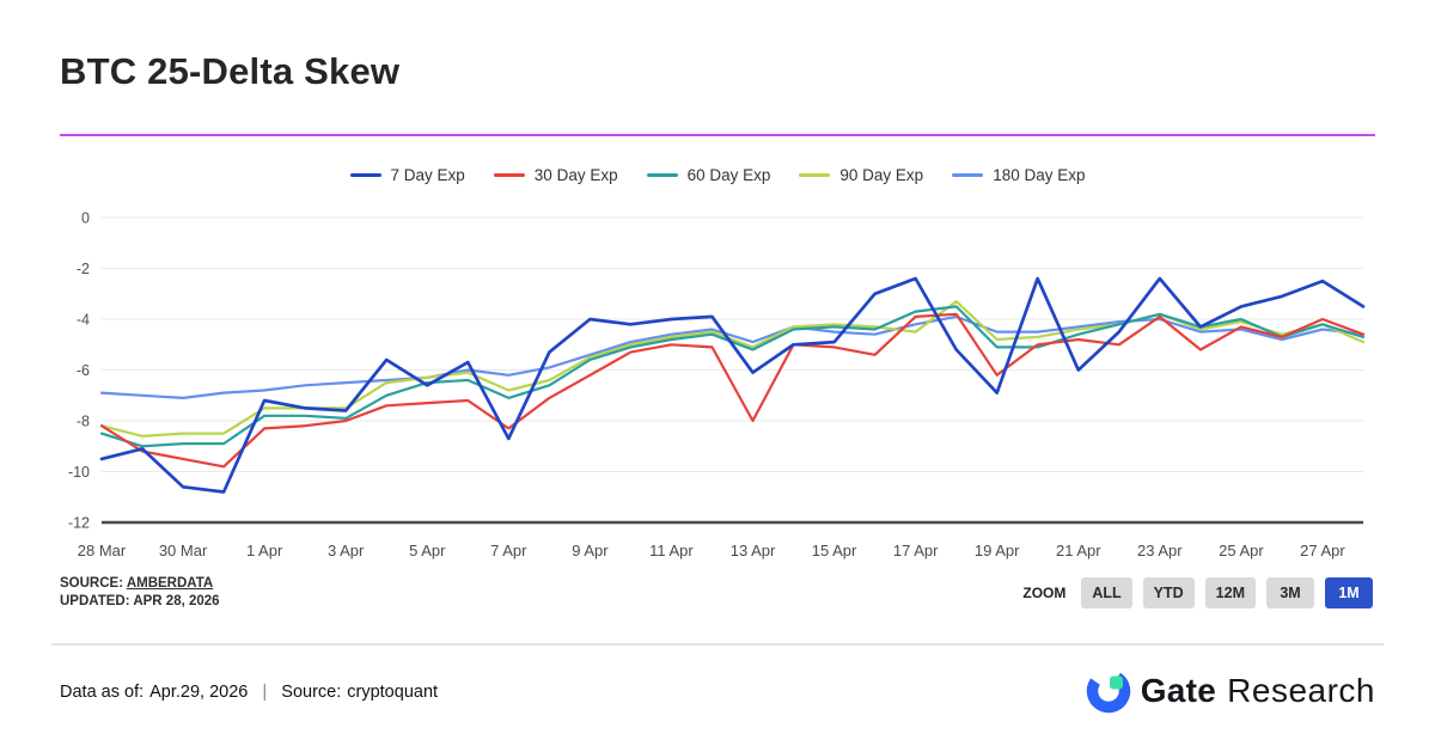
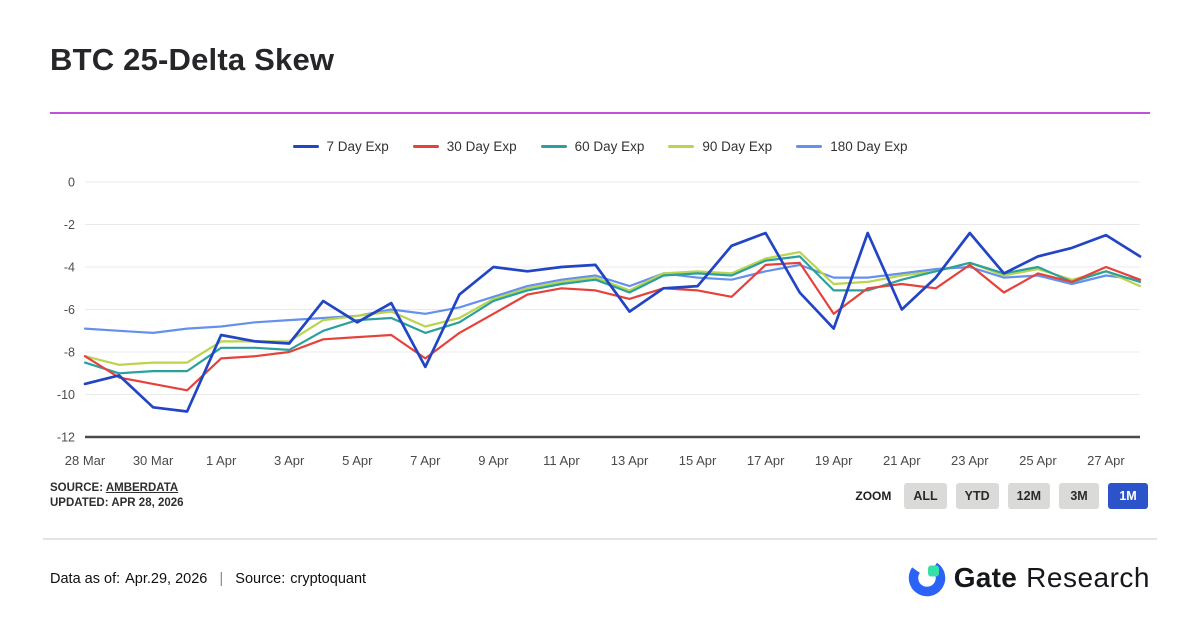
30 Day Exp/13 Apr: -8.0 -> -5.5
90 Day Exp/17 Apr: -4.5 -> -3.6
